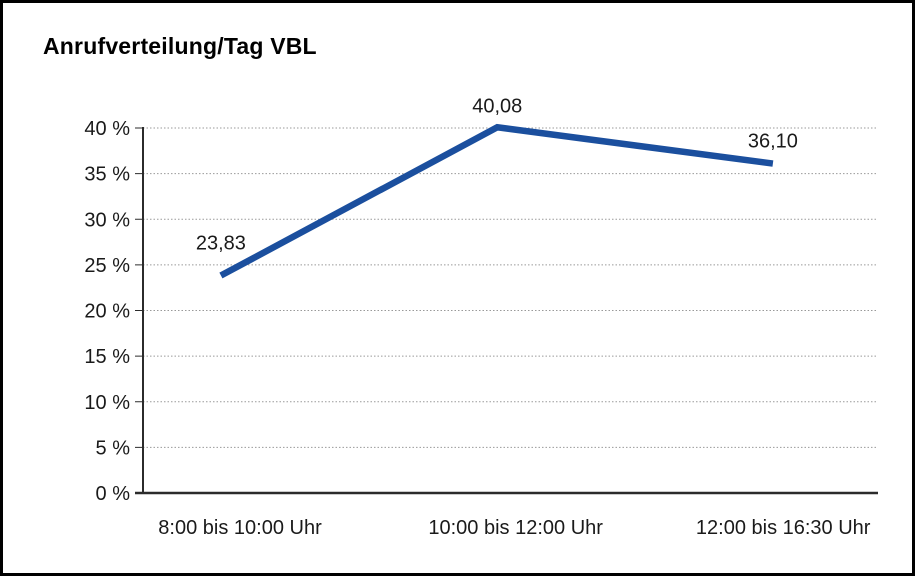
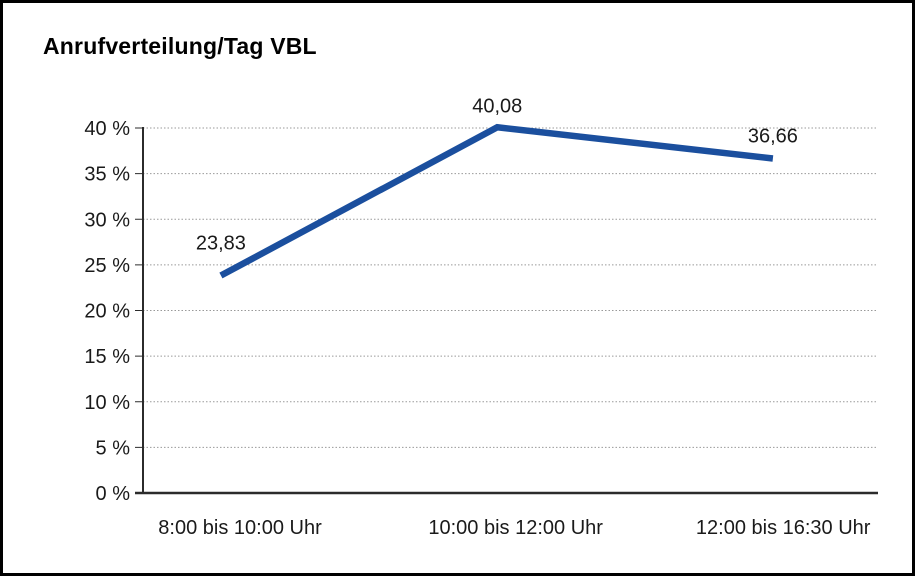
12:00 bis 16:30 Uhr: 36,10 -> 36,66
